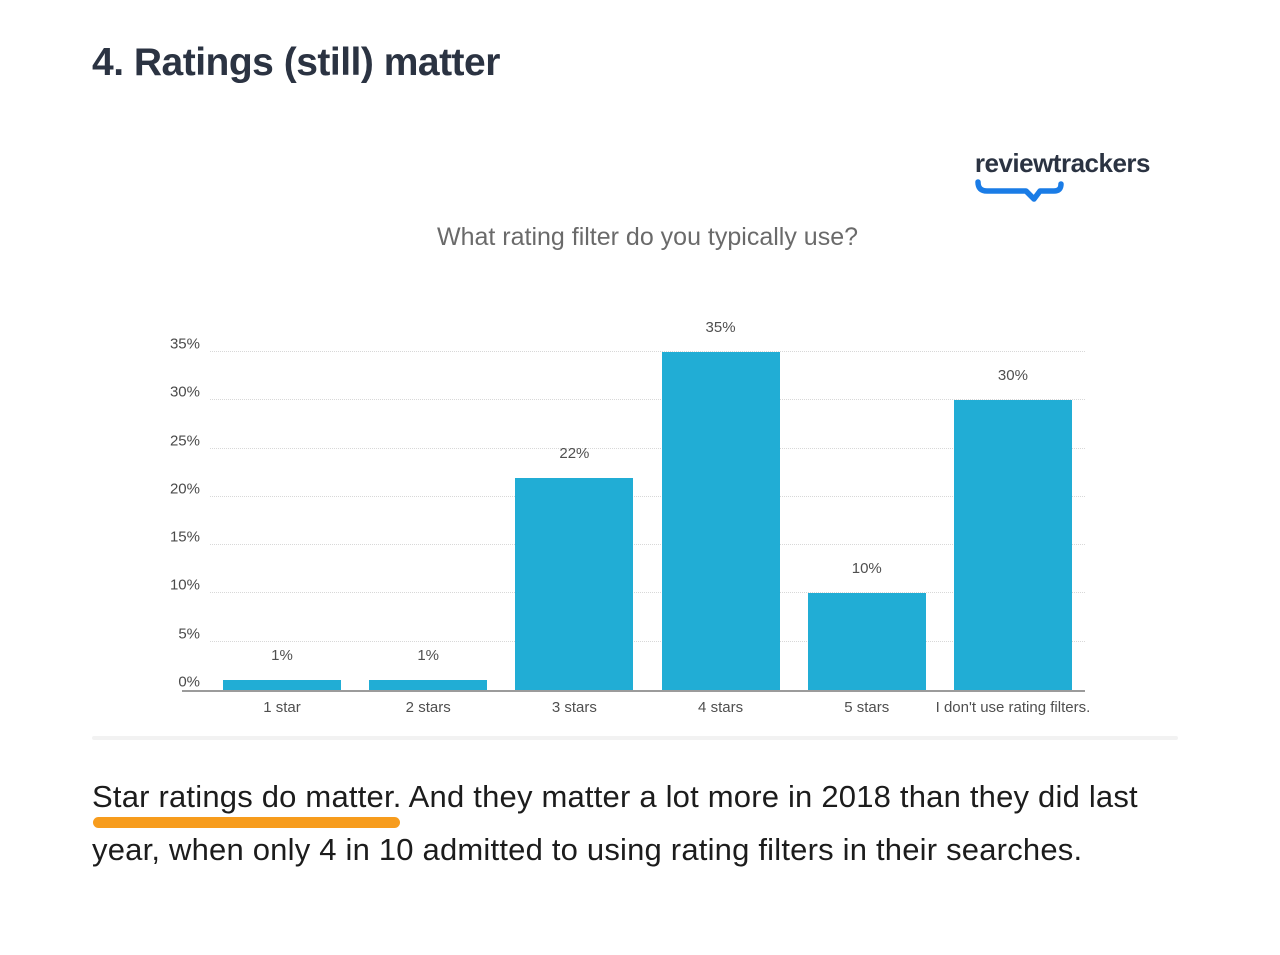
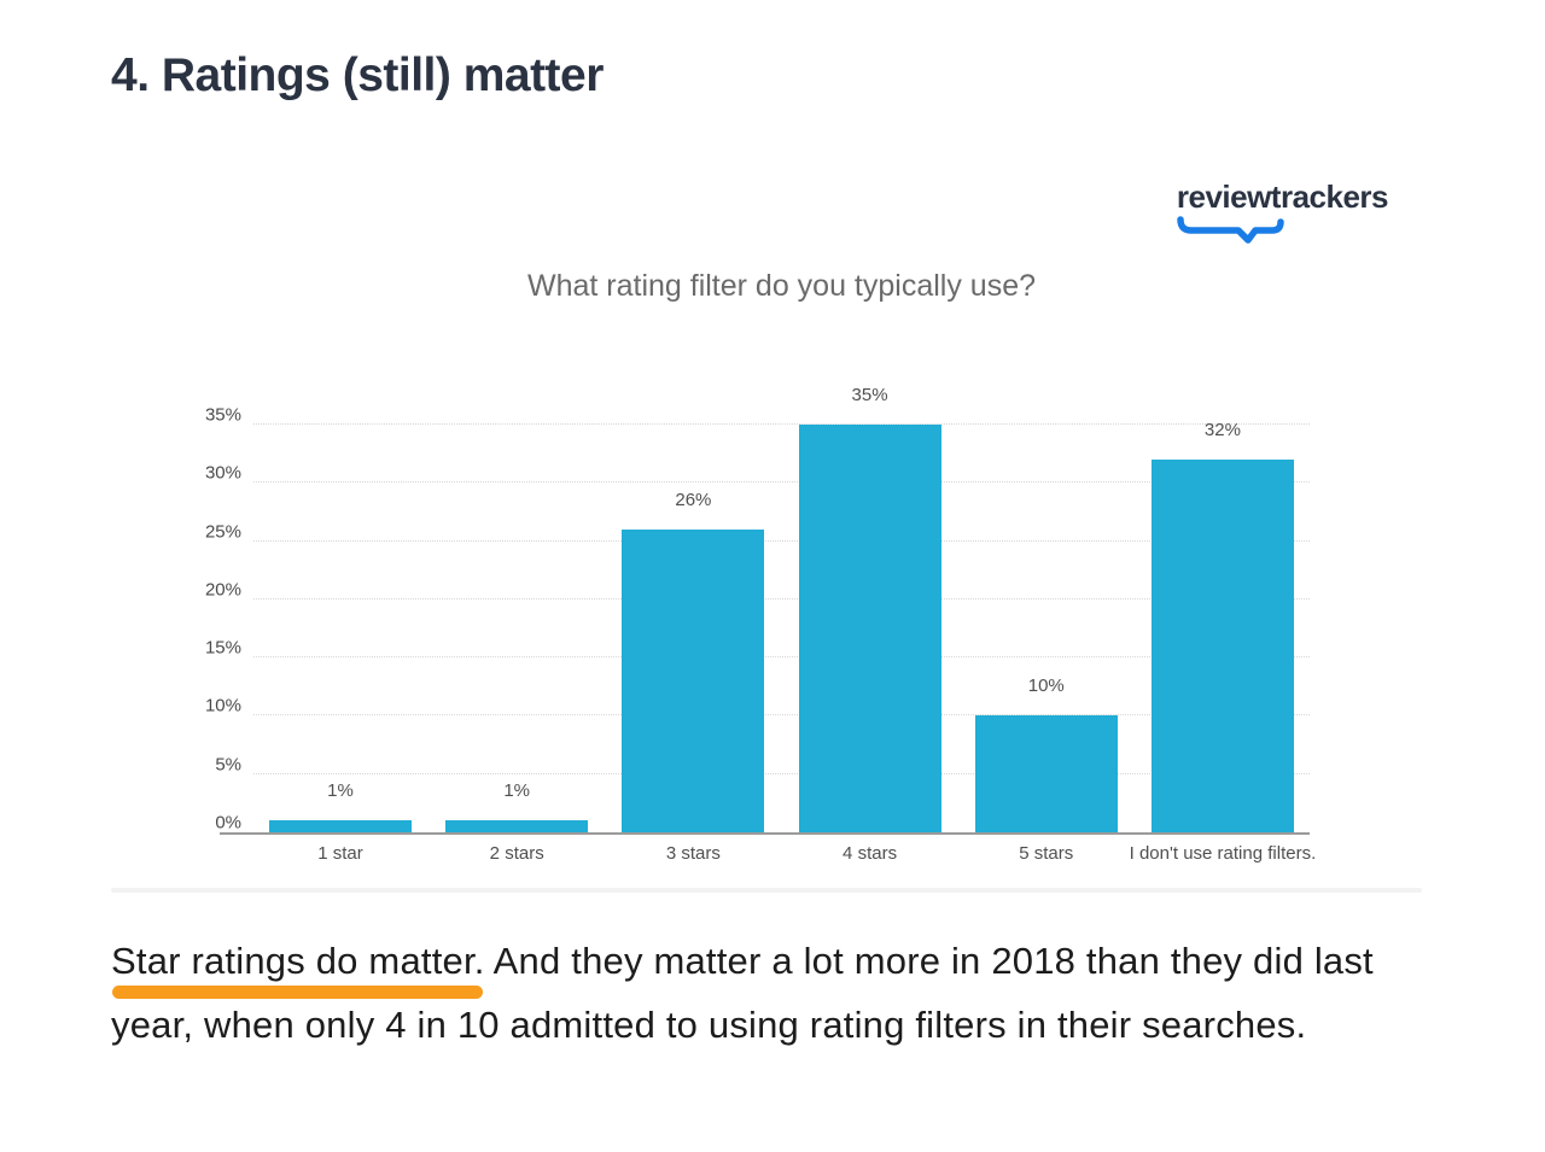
3 stars: 22% -> 26%
I don't use rating filters.: 30% -> 32%
